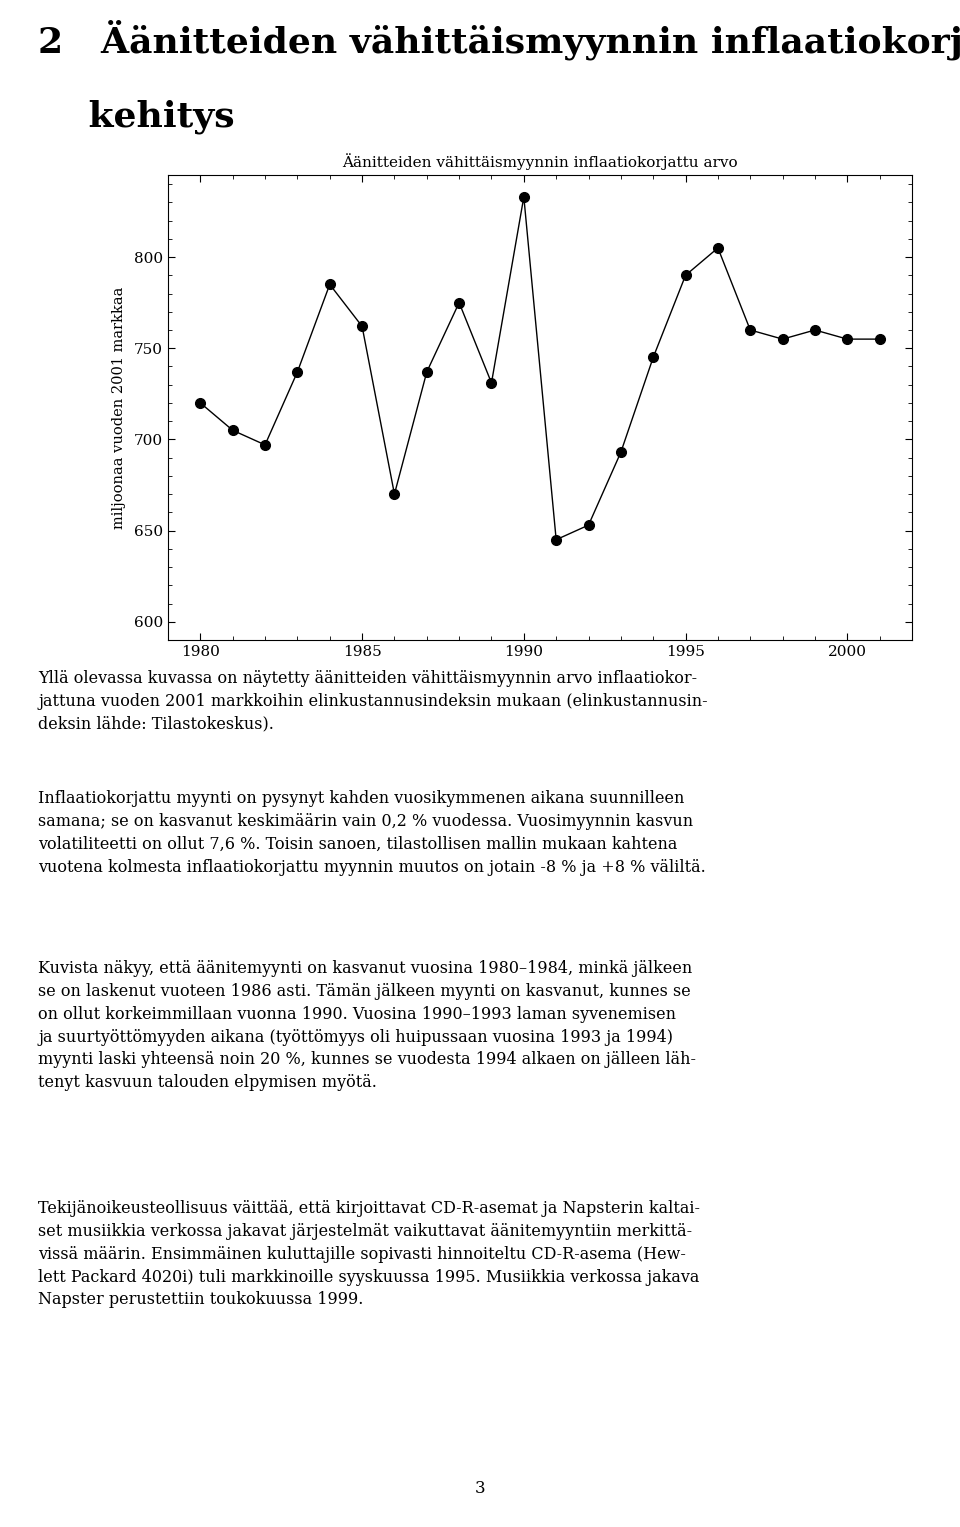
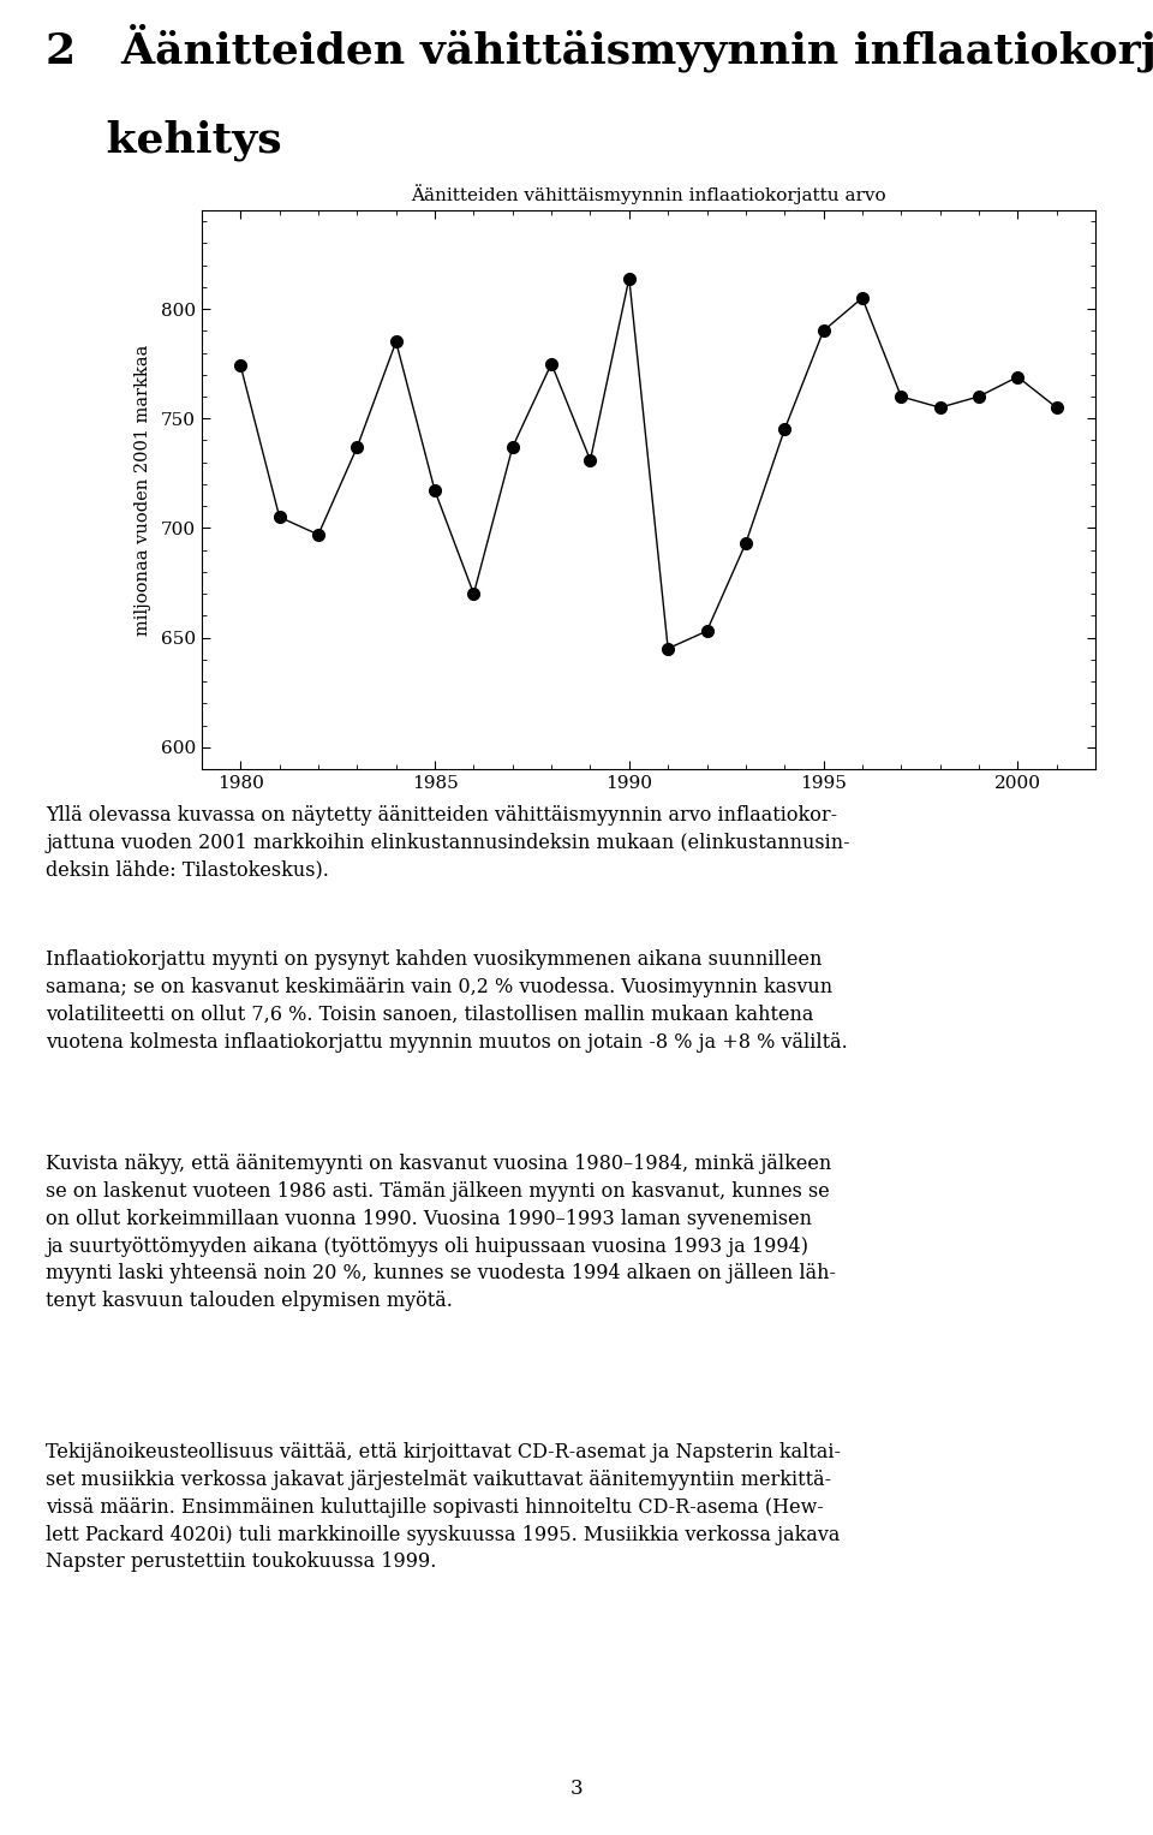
1980: 720 -> 774
1985: 762 -> 717
1990: 833 -> 814
2000: 755 -> 769
